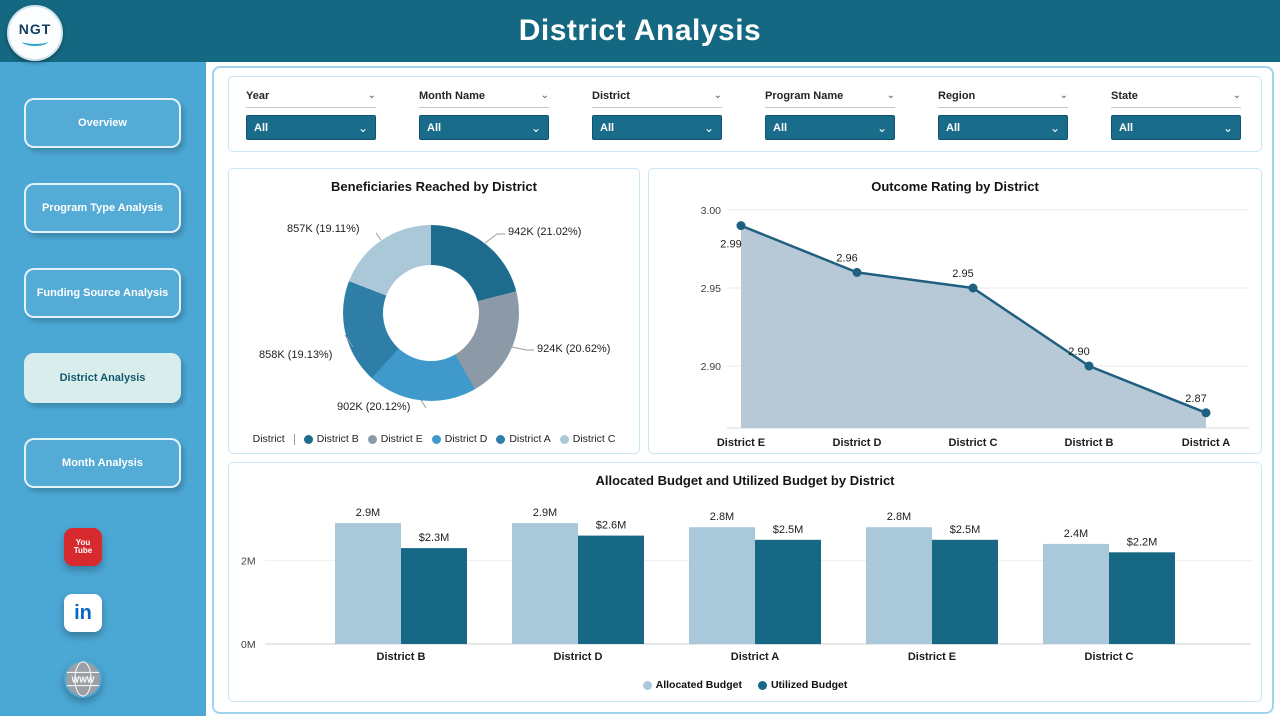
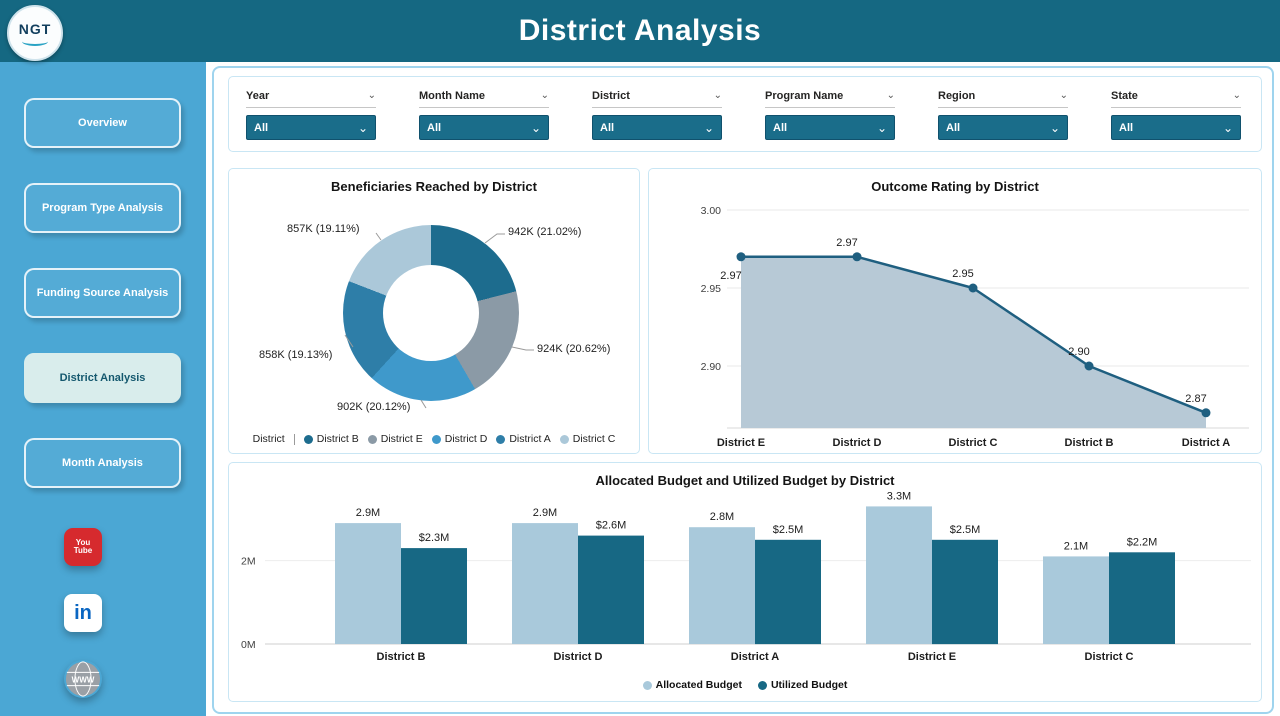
Outcome Rating by District/District E: 2.99 -> 2.97
Outcome Rating by District/District D: 2.96 -> 2.97
Allocated Budget and Utilized Budget by District/Allocated Budget/District E: 2.8M -> 3.3M
Allocated Budget and Utilized Budget by District/Allocated Budget/District C: 2.4M -> 2.1M
